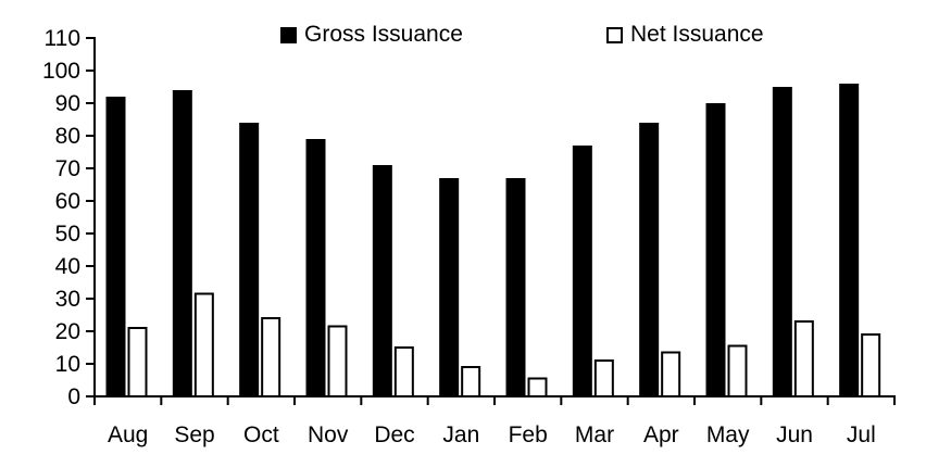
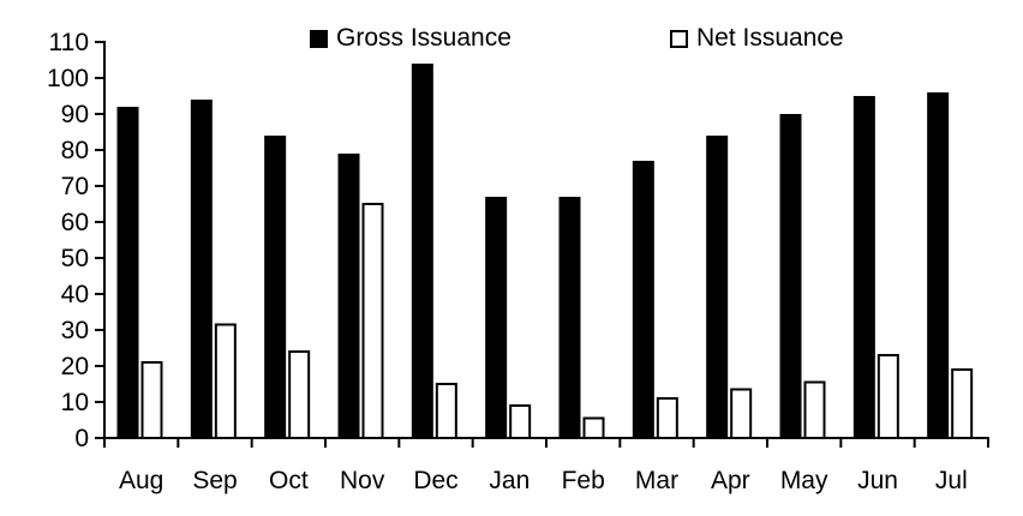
Net Issuance/Nov: 22 -> 65
Gross Issuance/Dec: 71 -> 104
